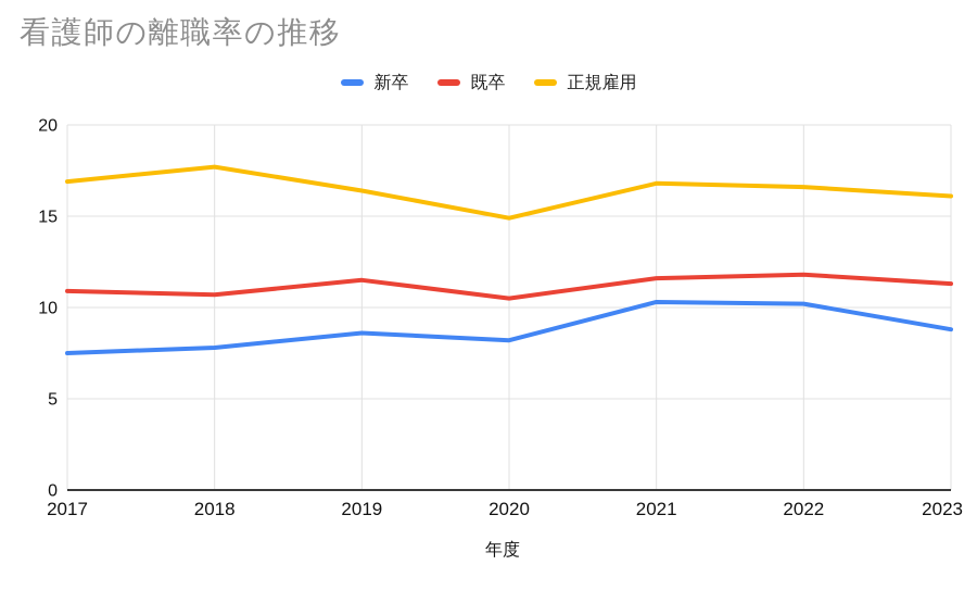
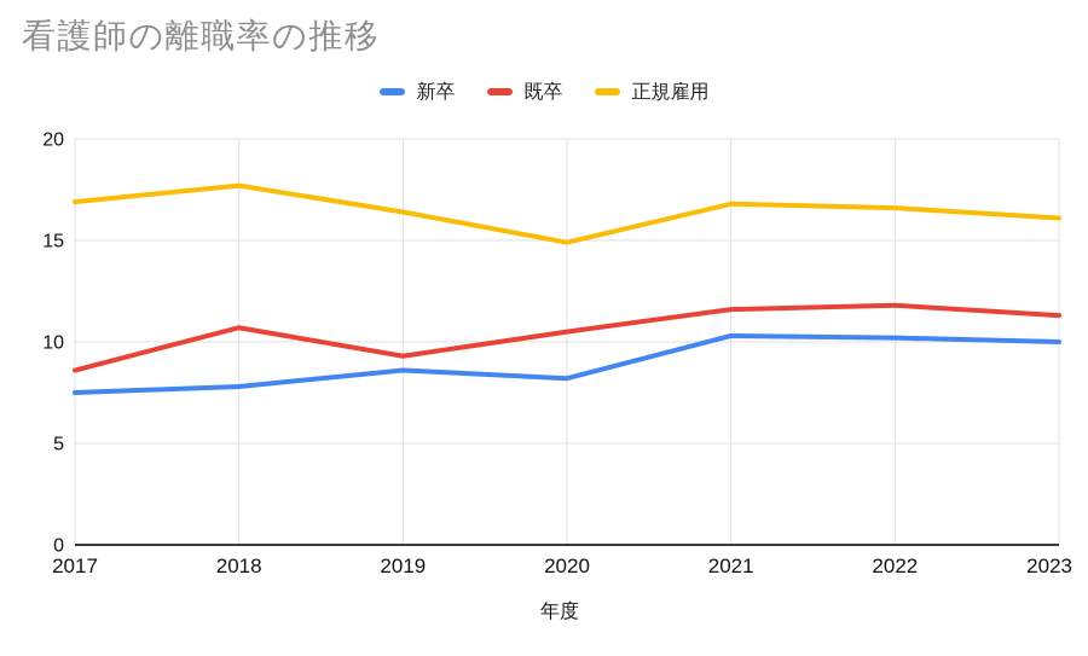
既卒/2017: 10.9 -> 8.6
既卒/2019: 11.5 -> 9.3
新卒/2023: 8.8 -> 10.0
